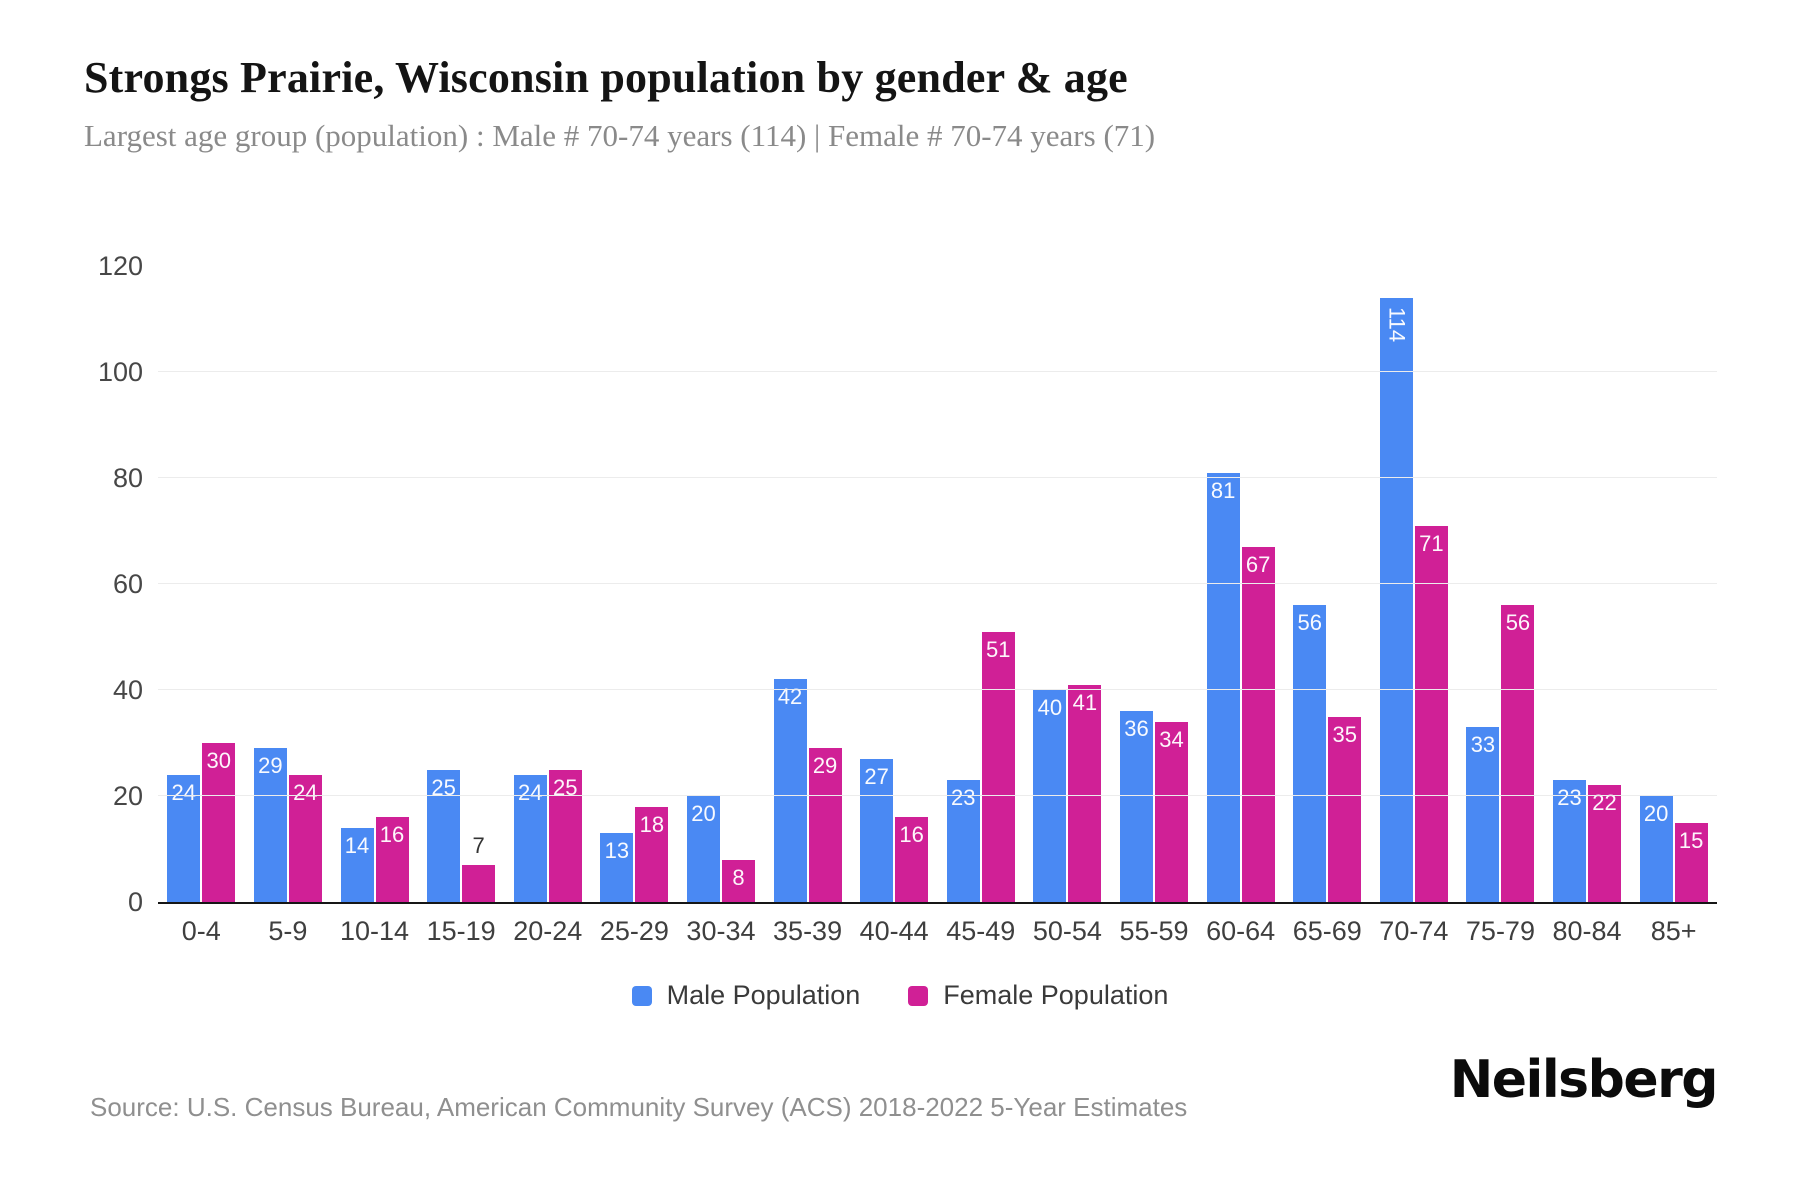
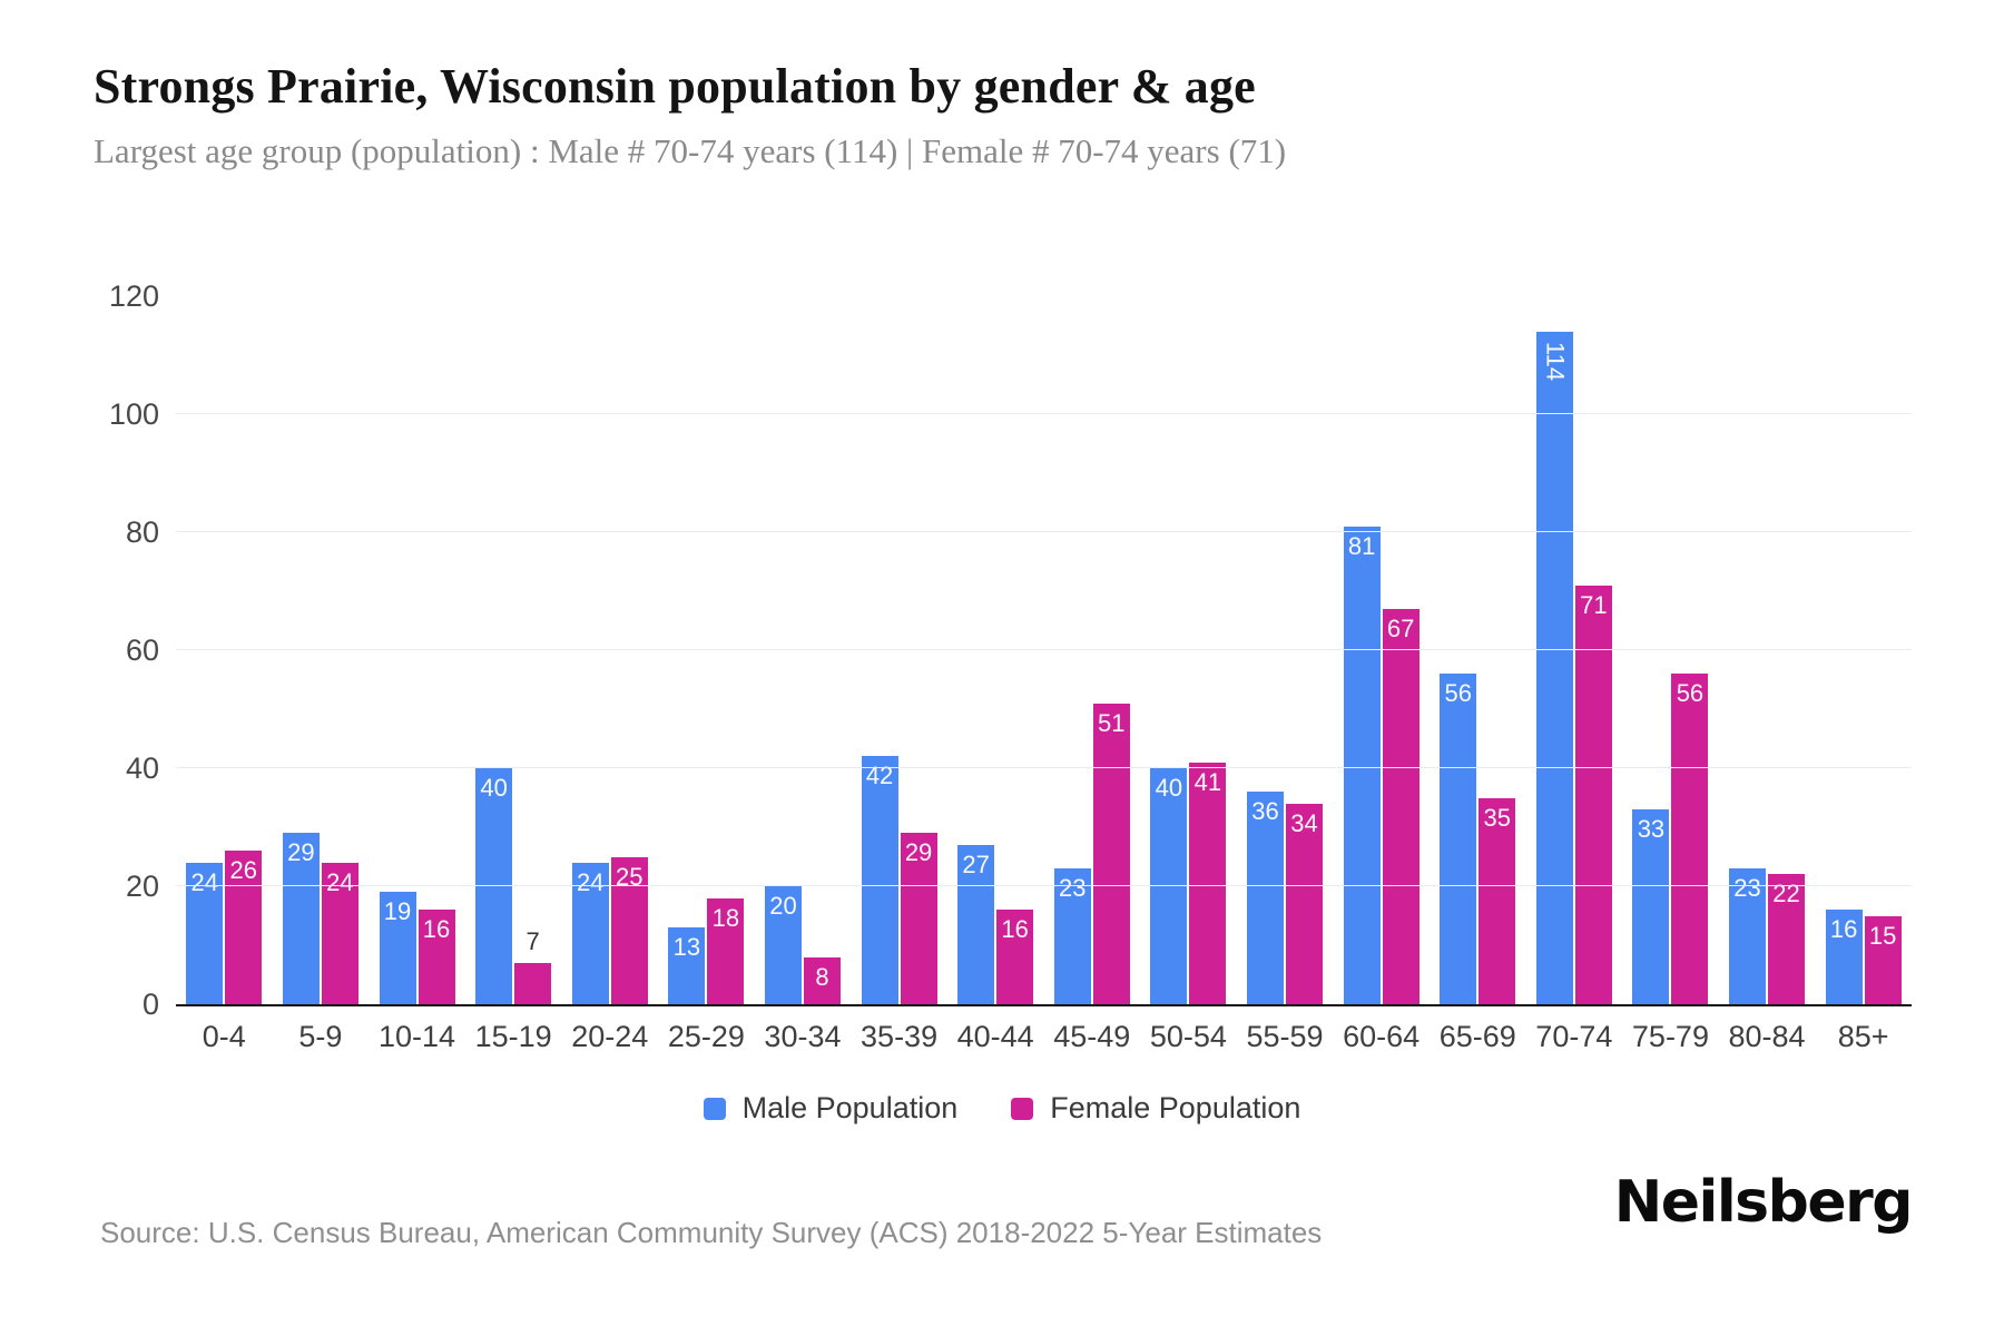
Female Population/0-4: 30 -> 26
Male Population/10-14: 14 -> 19
Male Population/15-19: 25 -> 40
Male Population/85+: 20 -> 16
